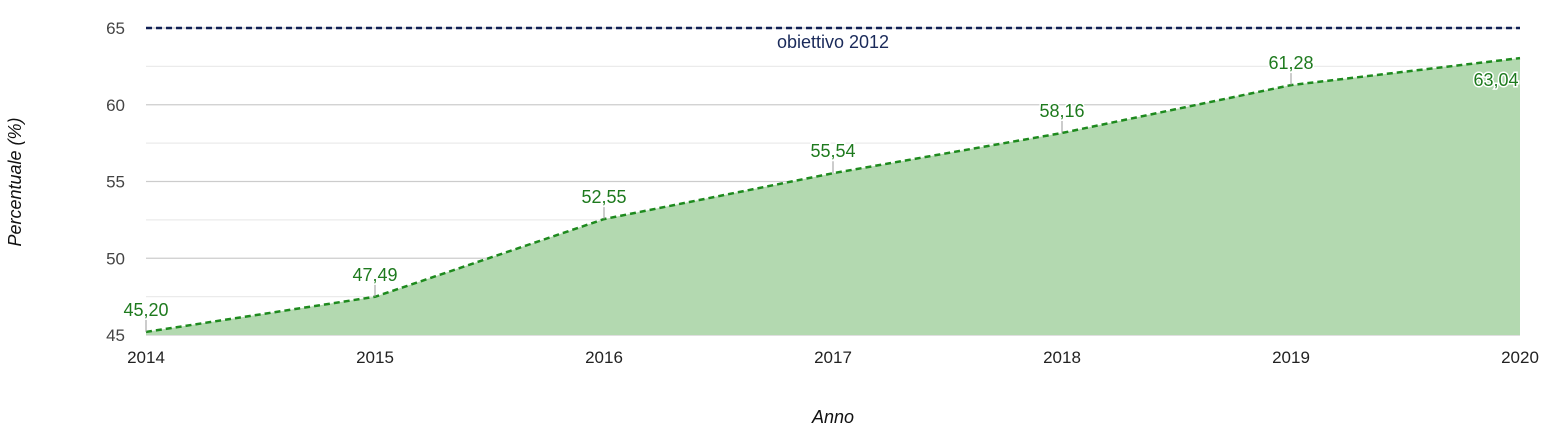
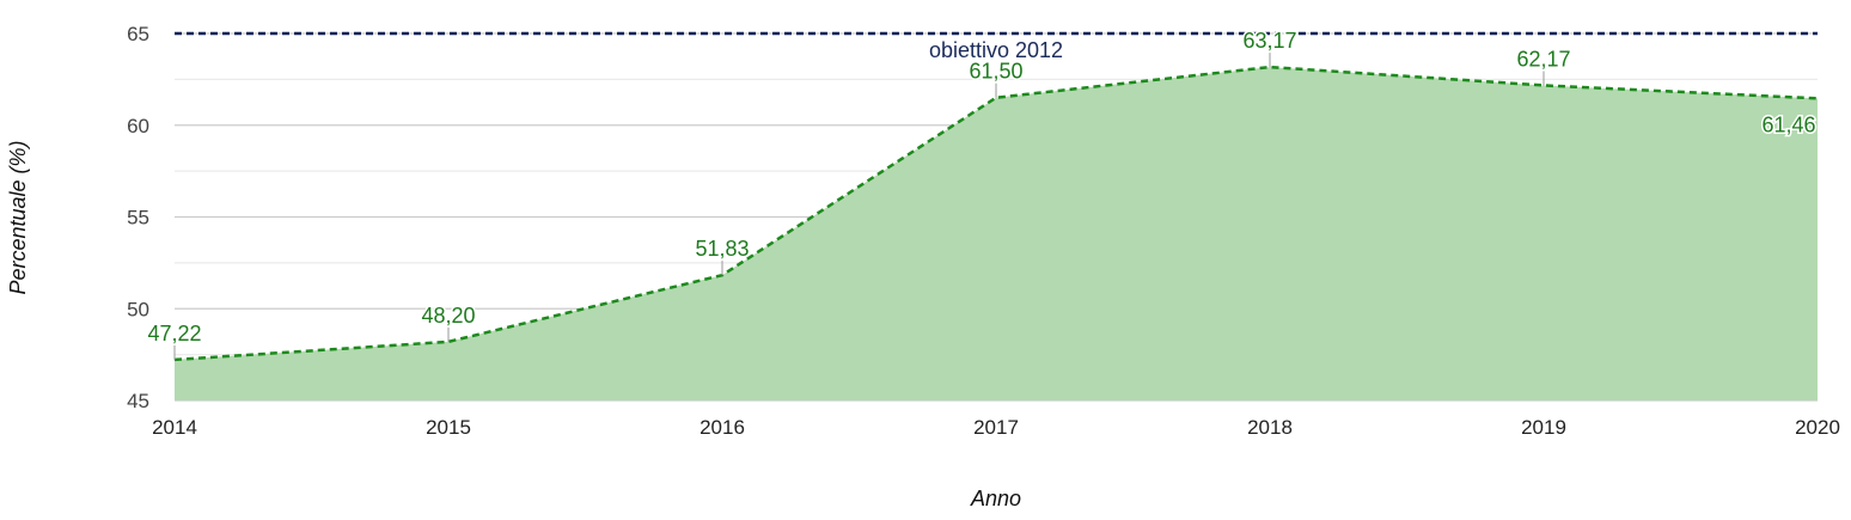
2014: 45,20 -> 47,22
2015: 47,49 -> 48,20
2016: 52,55 -> 51,83
2017: 55,54 -> 61,50
2018: 58,16 -> 63,17
2019: 61,28 -> 62,17
2020: 63,04 -> 61,46
